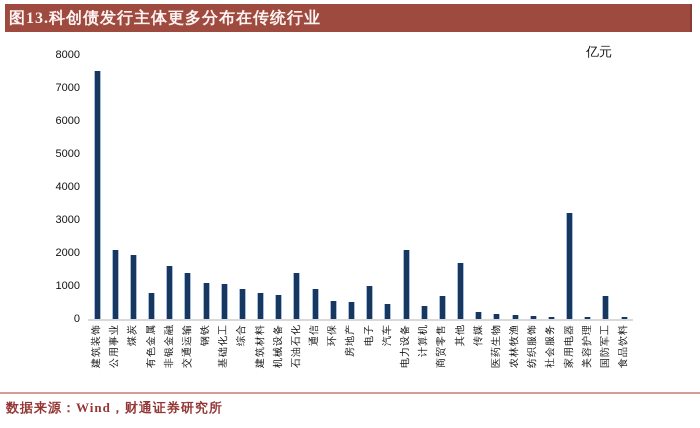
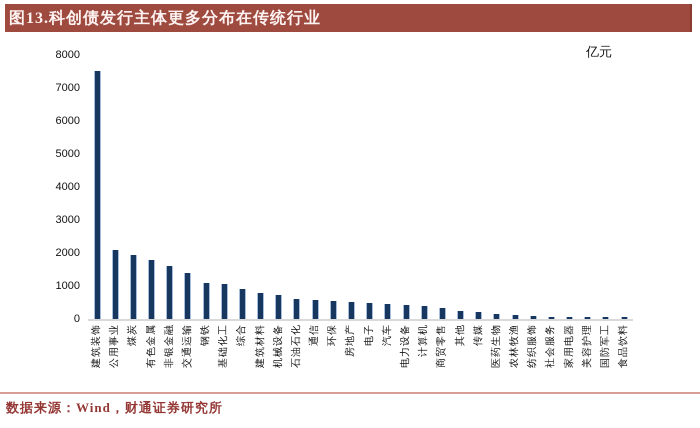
有色金属: 800 -> 1800
石油石化: 1400 -> 600
通信: 900 -> 600
电子: 1000 -> 500
电力设备: 2100 -> 400
商贸零售: 700 -> 300
其他: 1700 -> 200
家用电器: 3200 -> 100
国防军工: 700 -> 100
